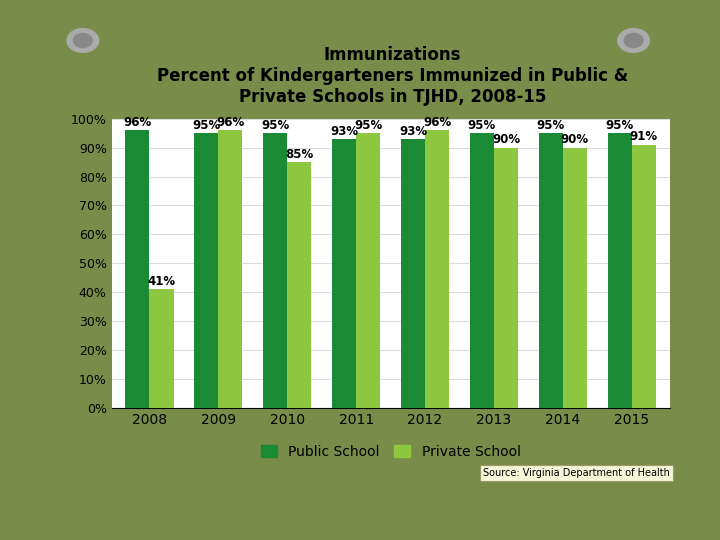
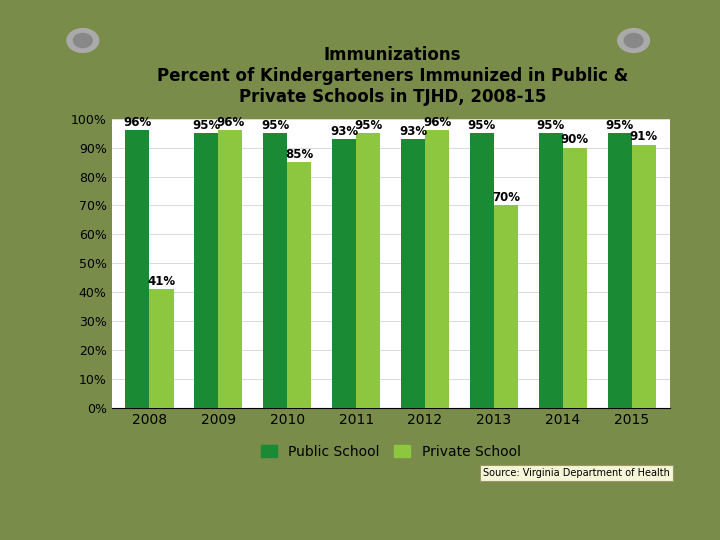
Private School/2013: 90% -> 70%
